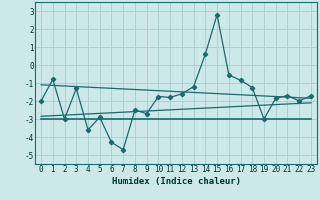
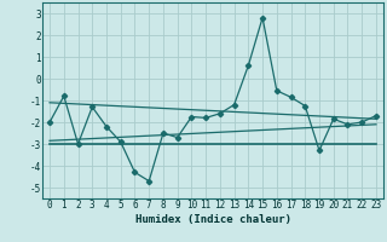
4: -3.6 -> -2.2
19: -3.0 -> -3.3
21: -1.7 -> -2.1
